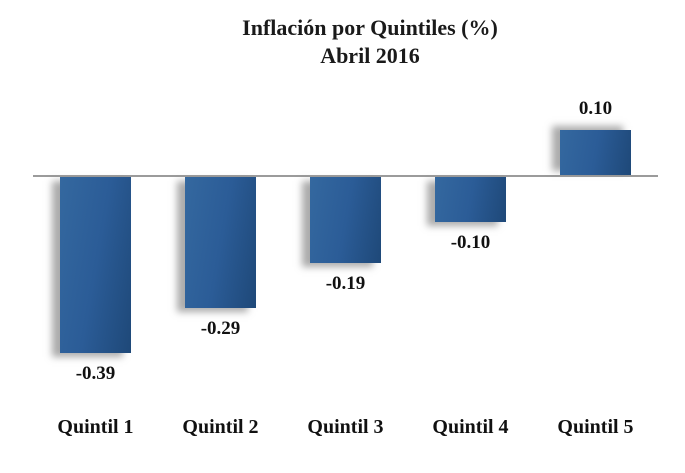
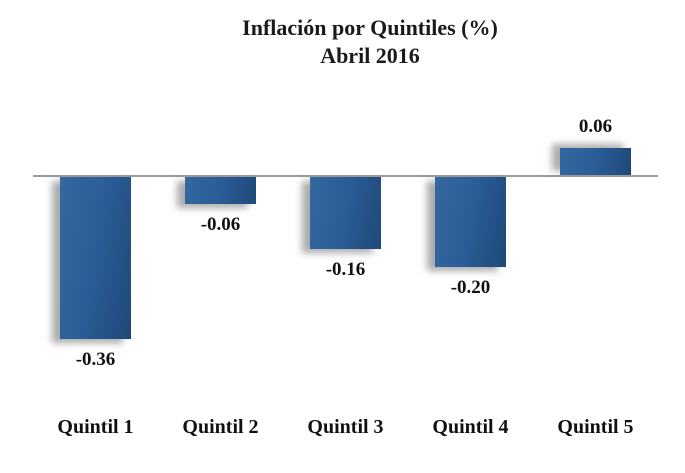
Quintil 1: -0.39 -> -0.36
Quintil 2: -0.29 -> -0.06
Quintil 3: -0.19 -> -0.16
Quintil 4: -0.10 -> -0.20
Quintil 5: 0.10 -> 0.06
